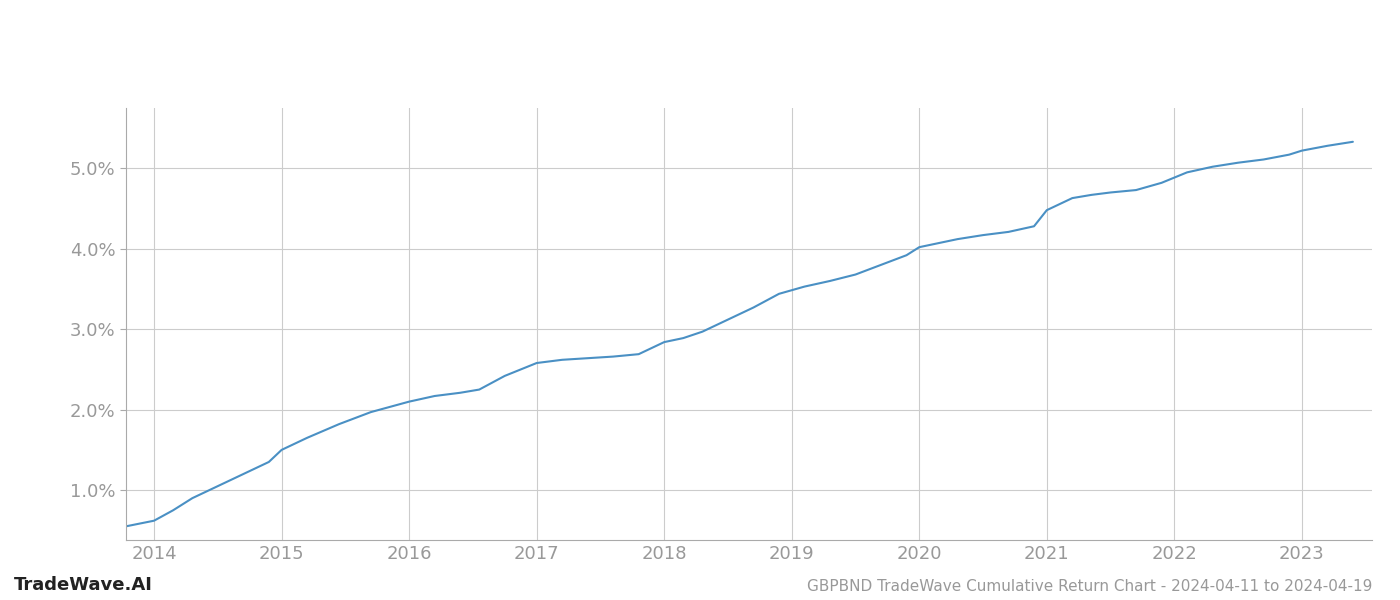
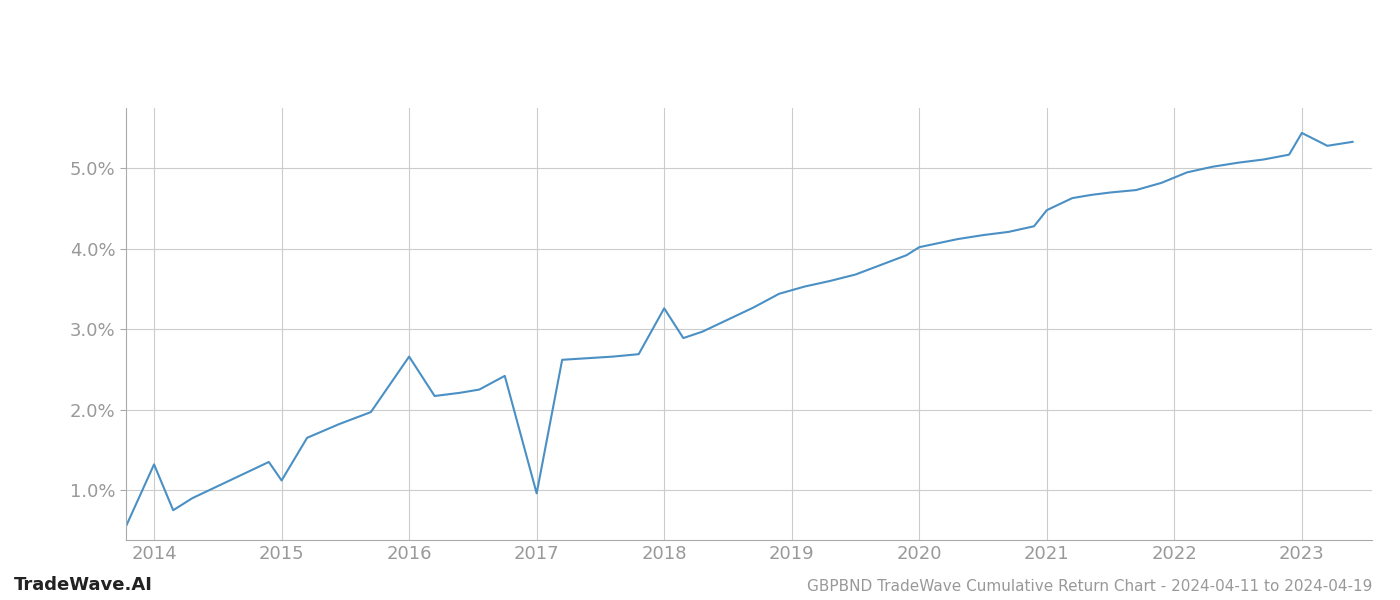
2014: 0.62% -> 1.32%
2015: 1.50% -> 1.12%
2016: 2.10% -> 2.66%
2017: 2.58% -> 0.96%
2018: 2.84% -> 3.26%
2023: 5.22% -> 5.44%
